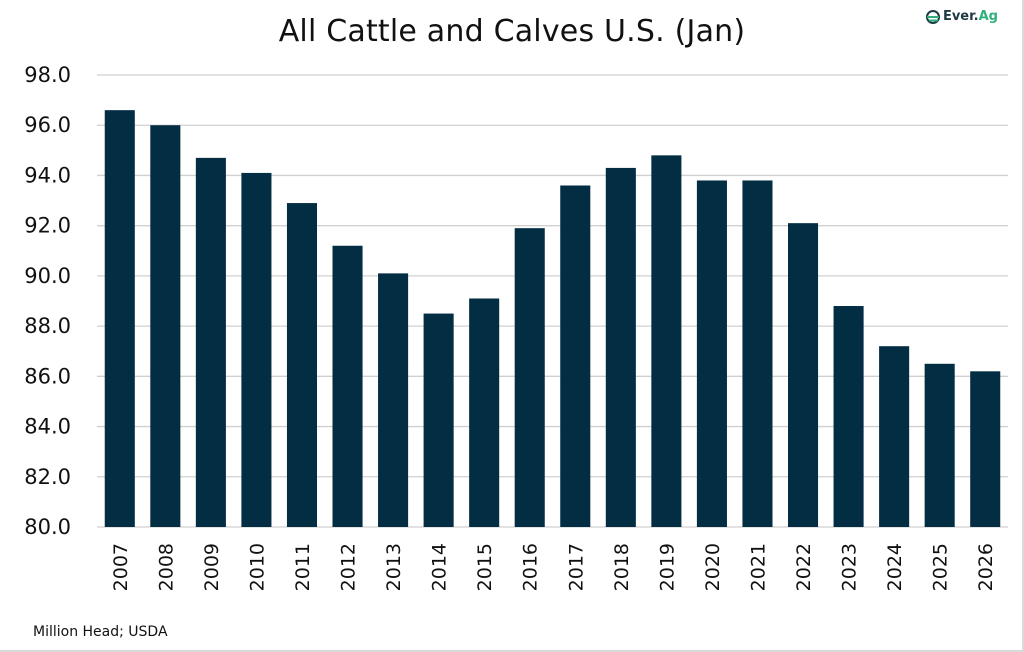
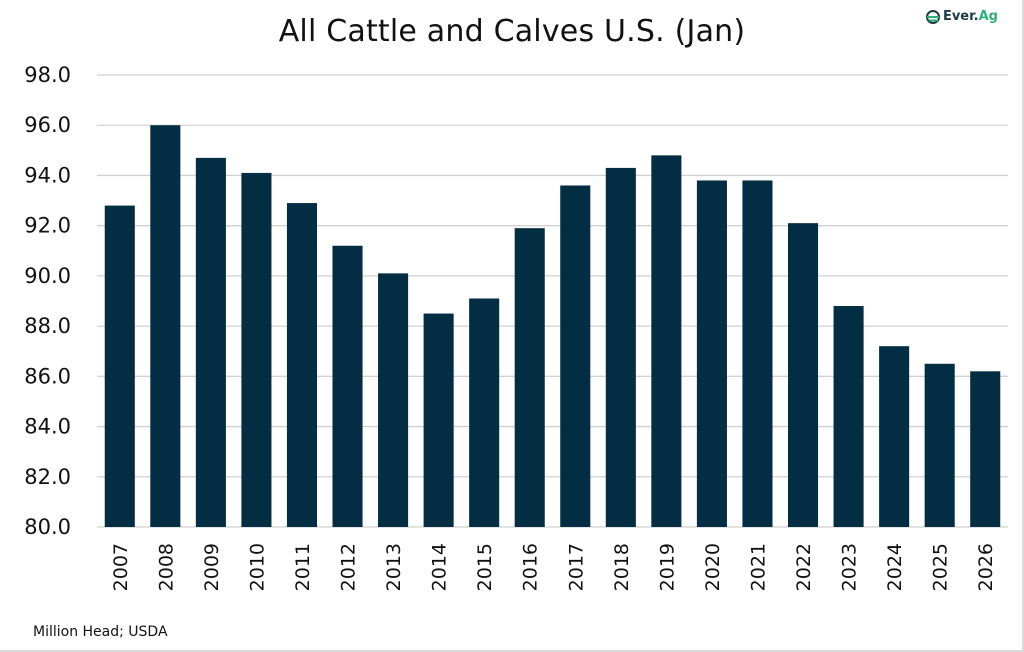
2007: 96.6 -> 92.8
